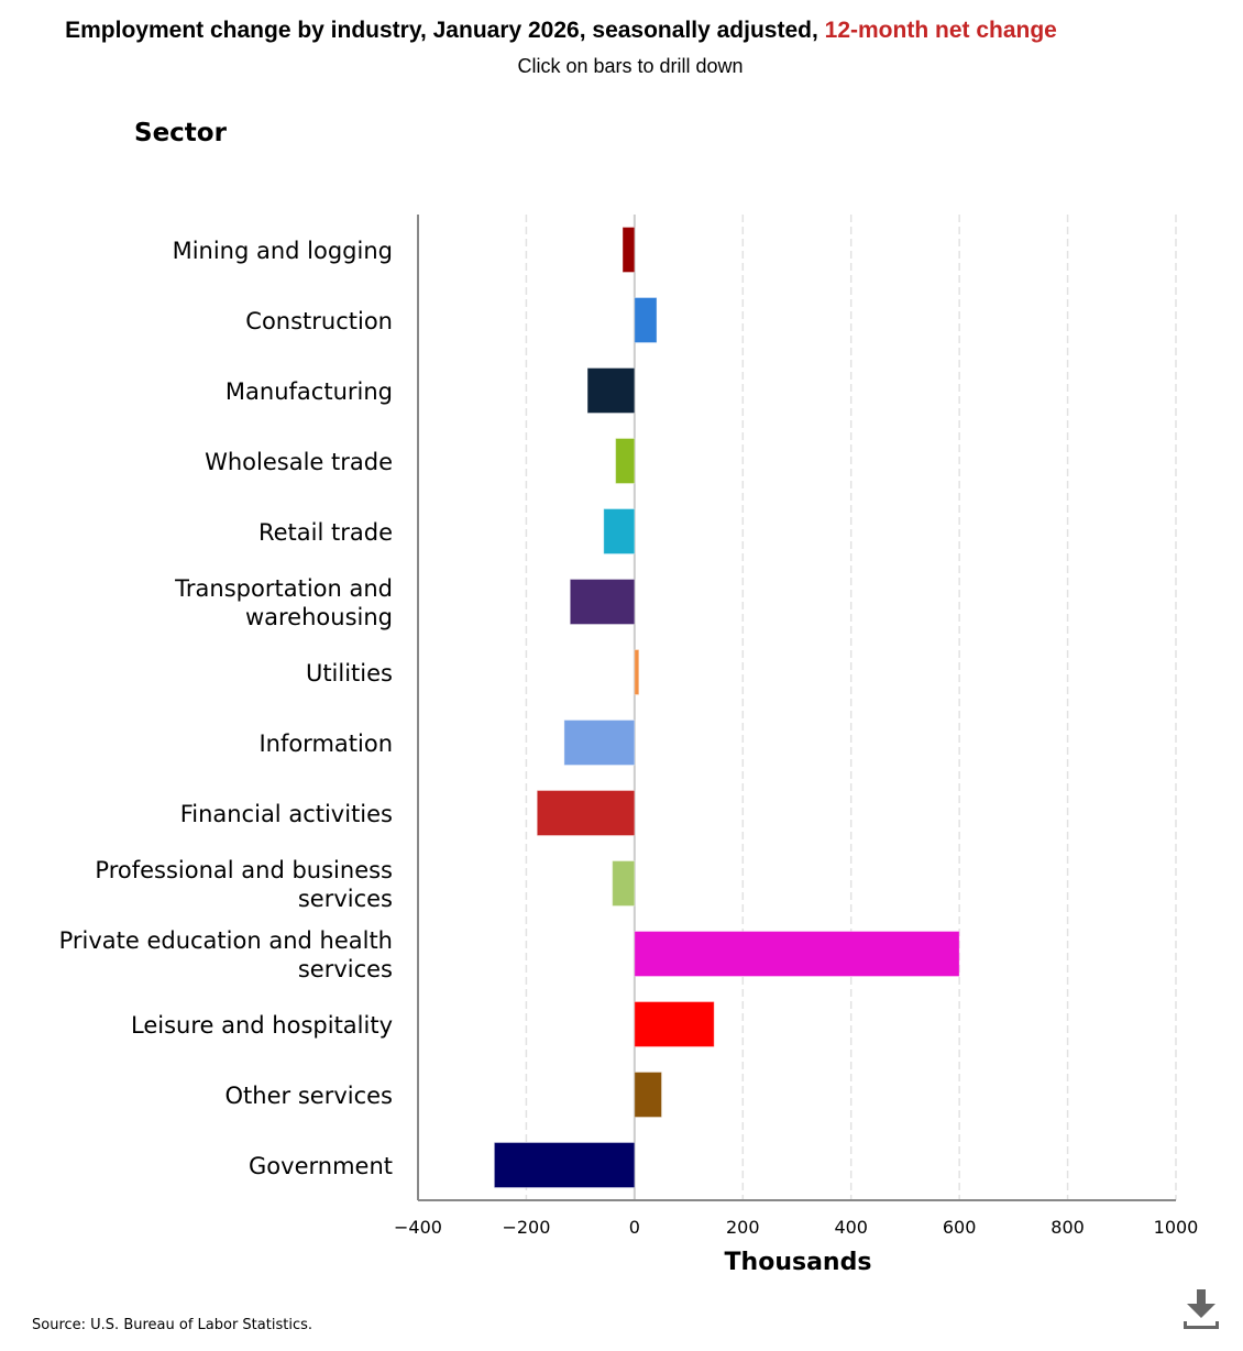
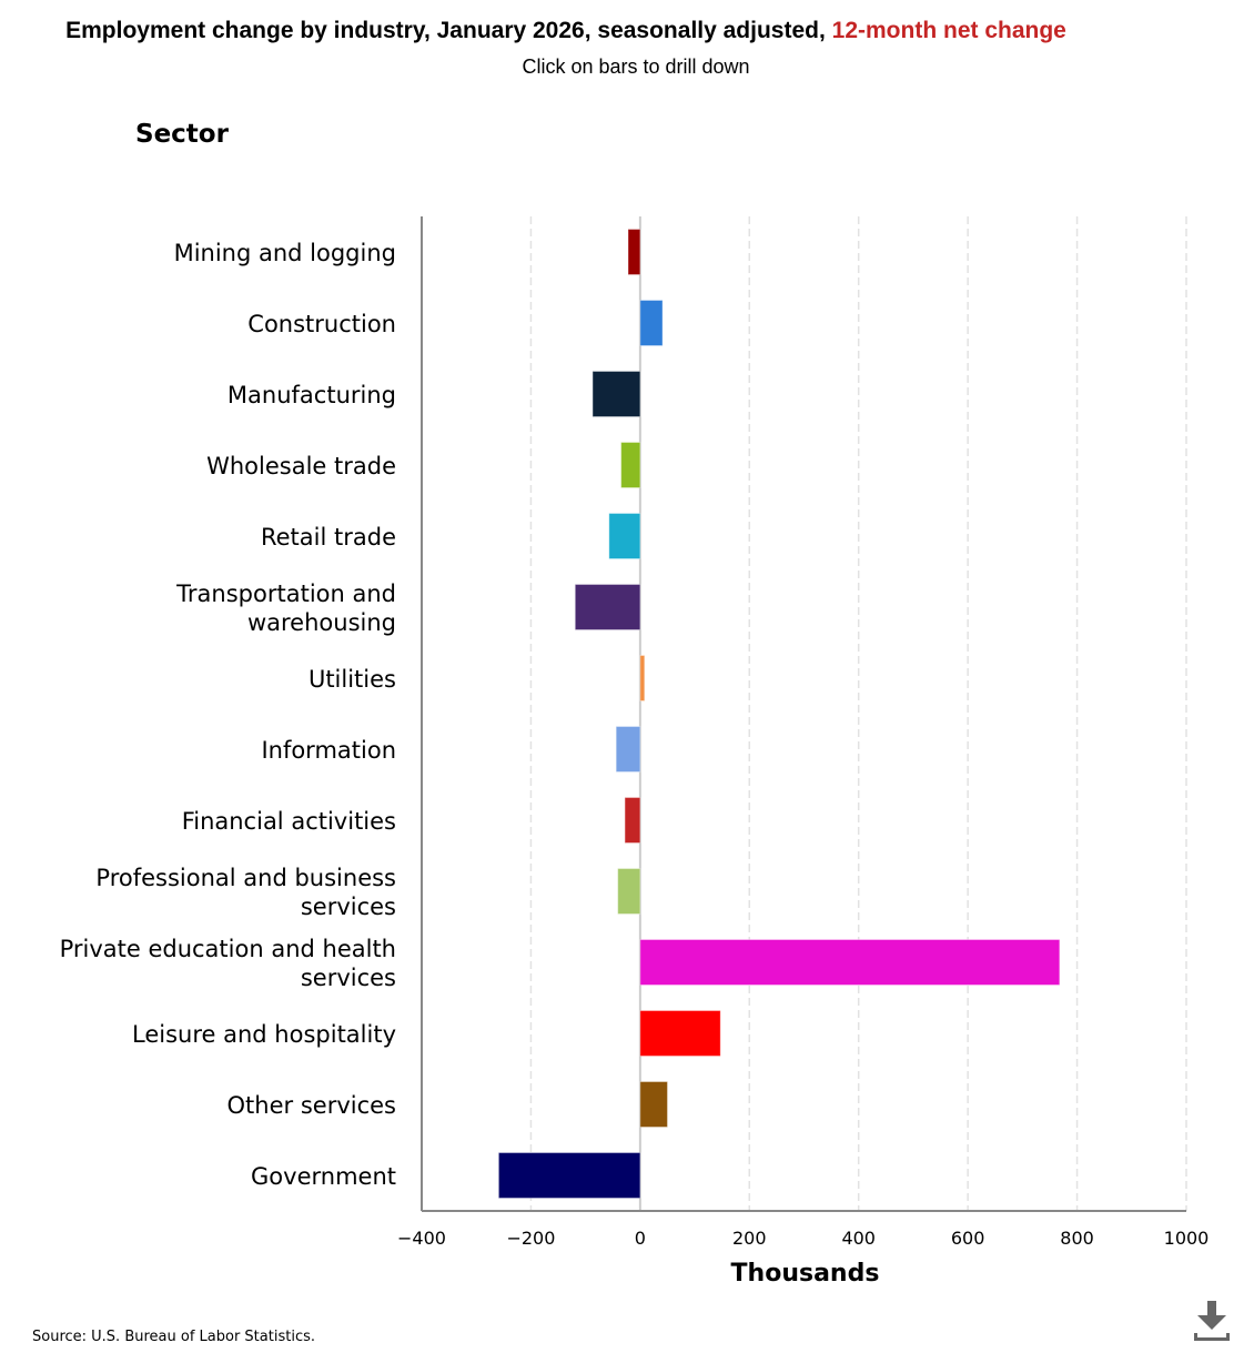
Information: -130 -> -40
Financial activities: -180 -> -30
Private education and health services: 600 -> 770
